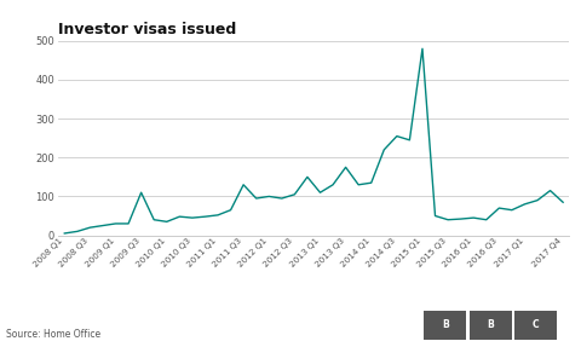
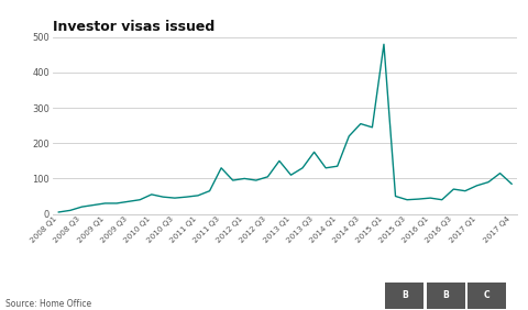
2009 Q3: 110 -> 35
2010 Q1: 35 -> 55
